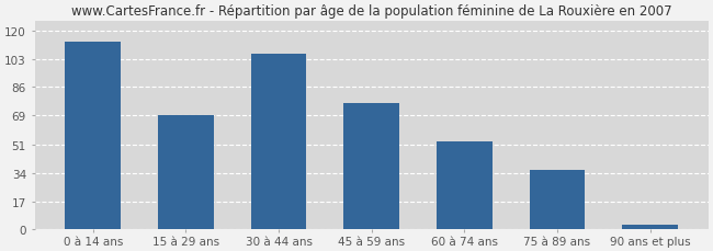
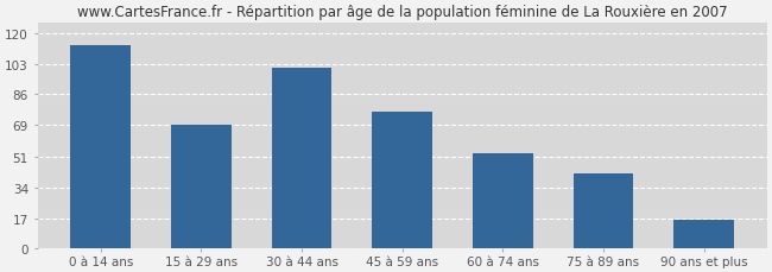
30 à 44 ans: 106 -> 101
75 à 89 ans: 36 -> 42
90 ans et plus: 3 -> 16
